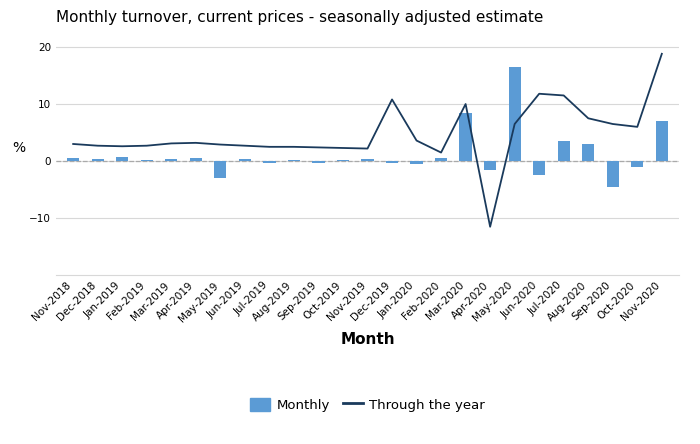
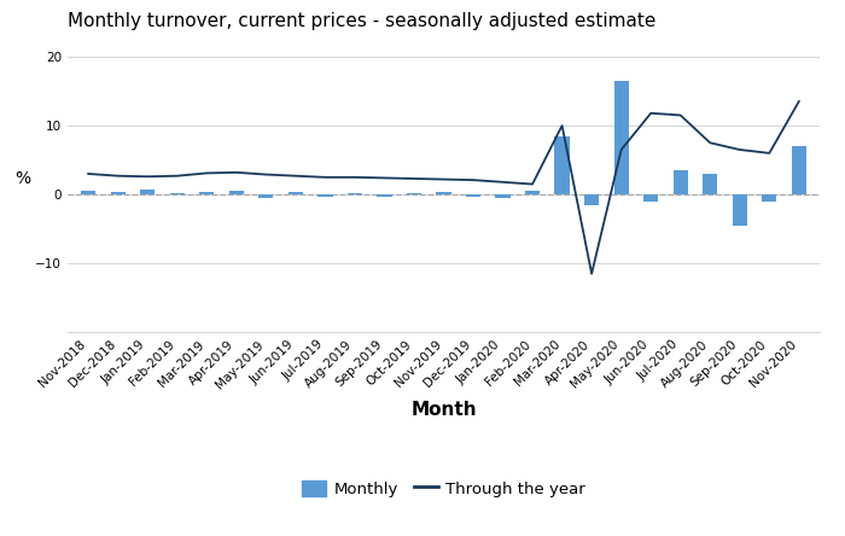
Monthly/May-2019: -3.0 -> -0.5
Through the year/Dec-2019: 10.8 -> 2.1
Through the year/Jan-2020: 3.6 -> 1.8
Monthly/Jun-2020: -2.4 -> -1.0
Through the year/Nov-2020: 18.8 -> 13.5
